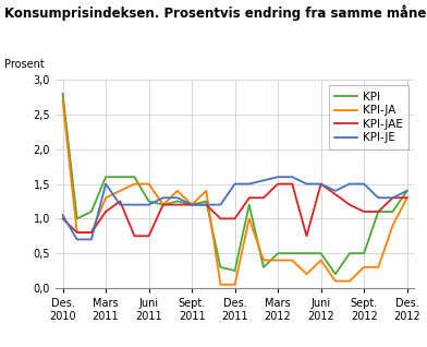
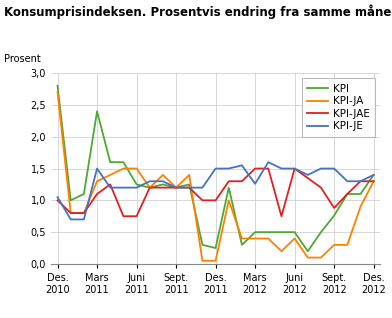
KPI/Mars 2011: 1,60 -> 2,40
KPI-JE/Mars 2012: 1,60 -> 1,26
KPI/Sept. 2012: 0,50 -> 0,76
KPI-JAE/Sept. 2012: 1,10 -> 0,88
